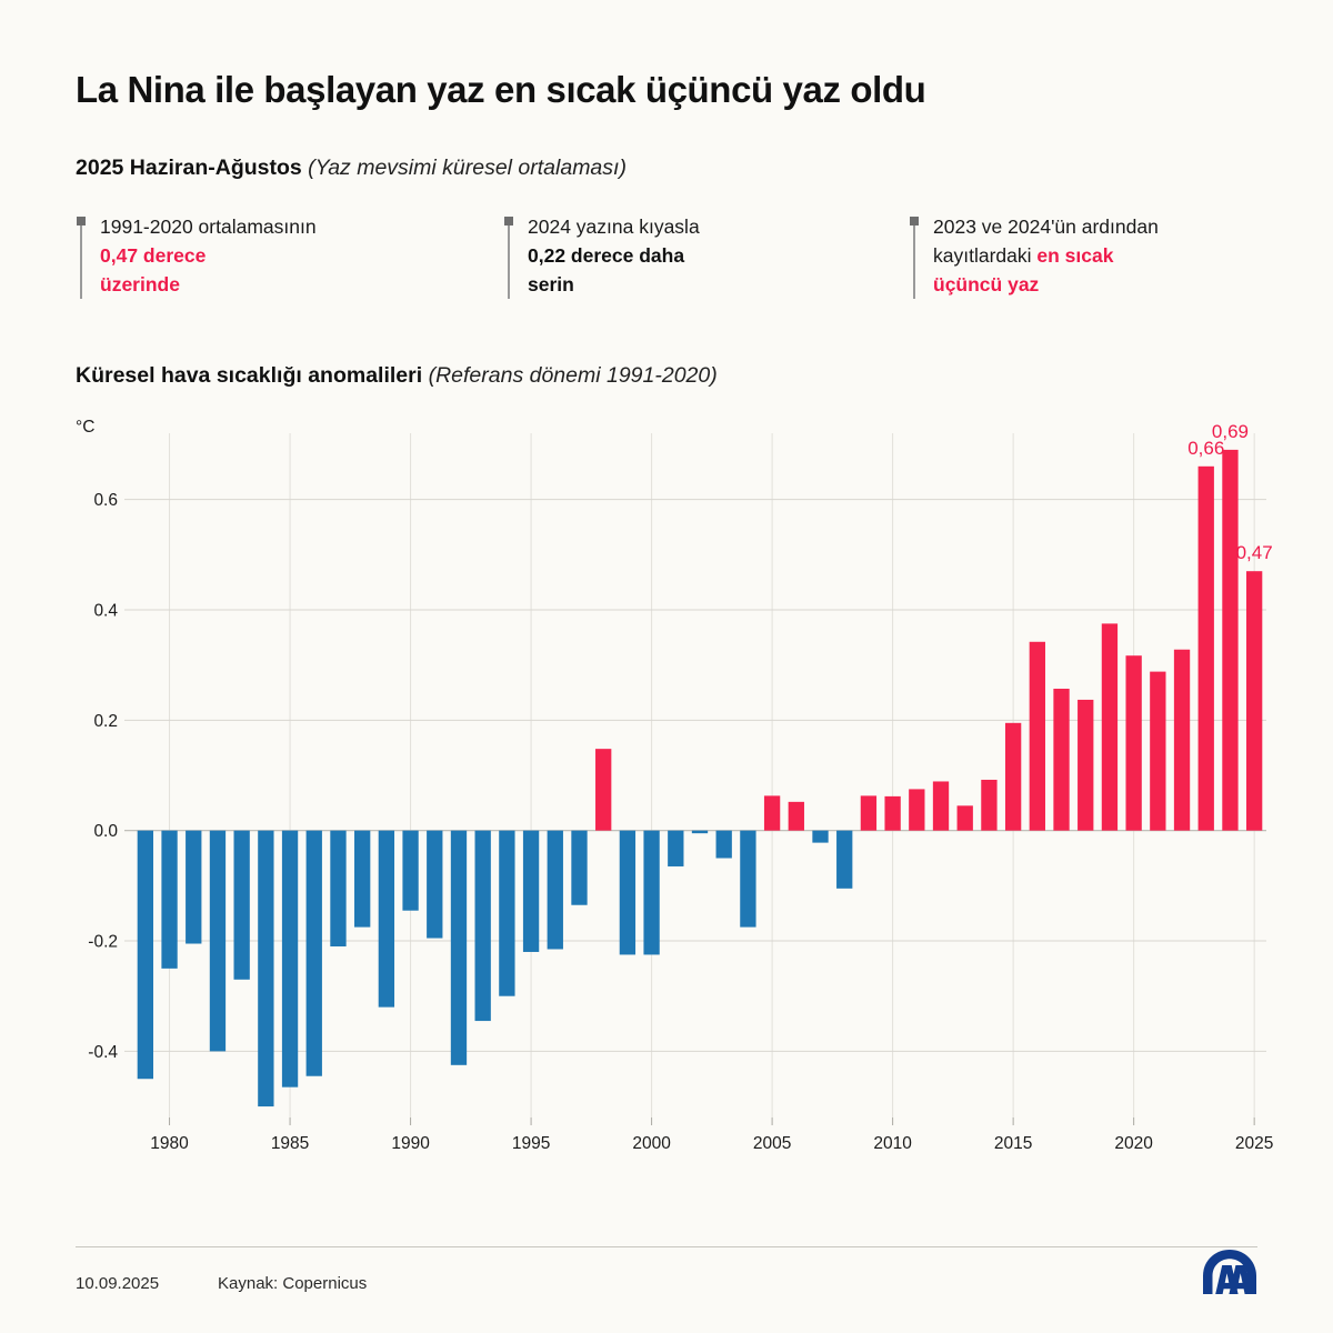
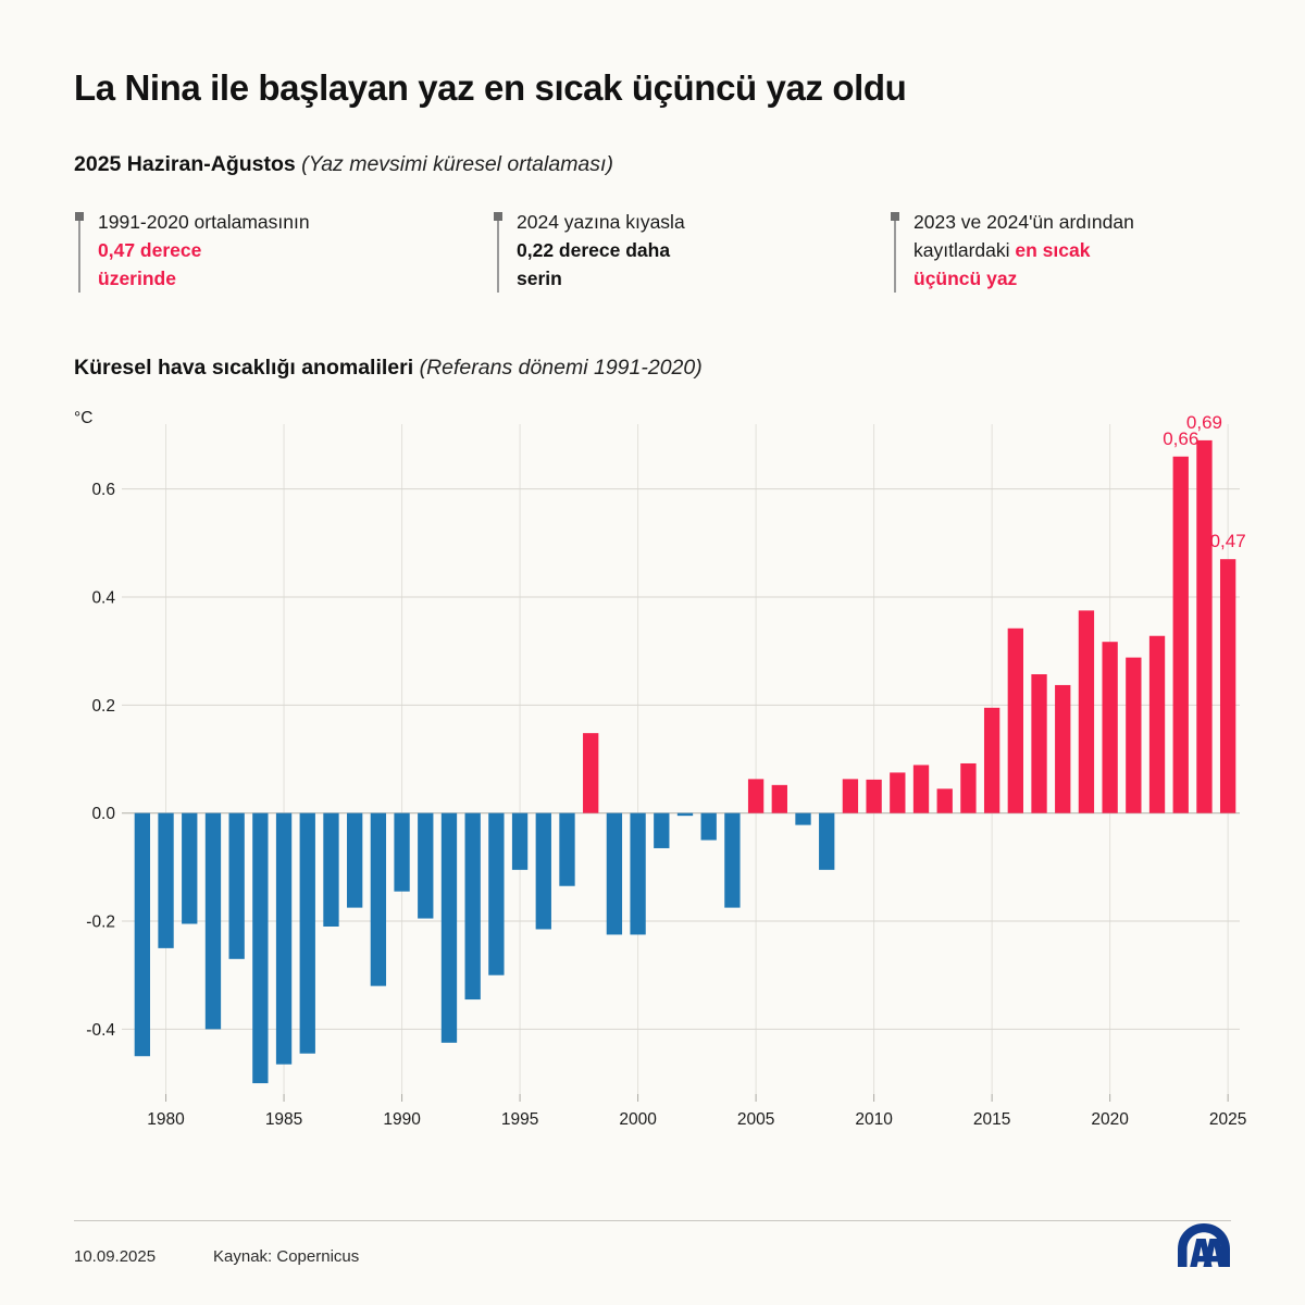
1995: -0.22 -> -0.10
